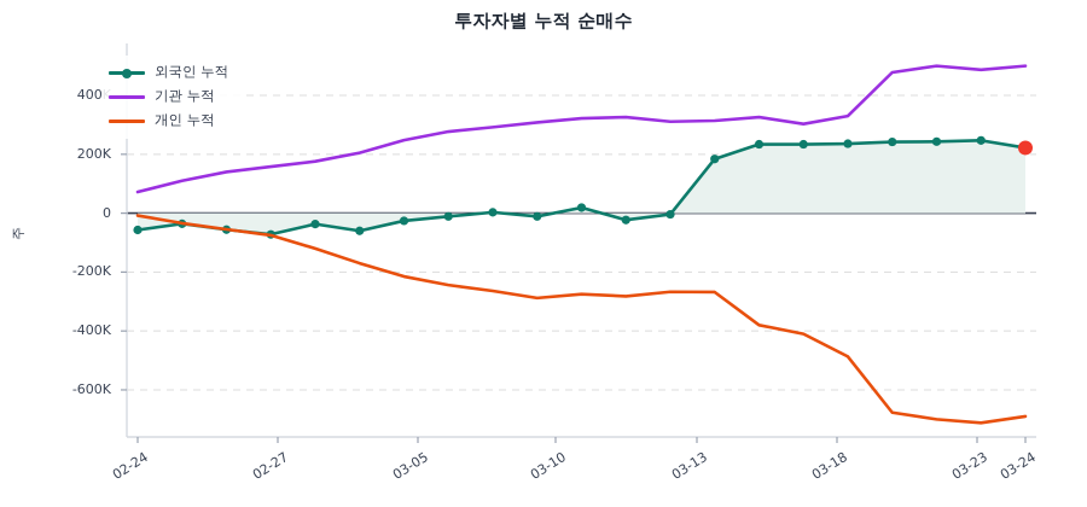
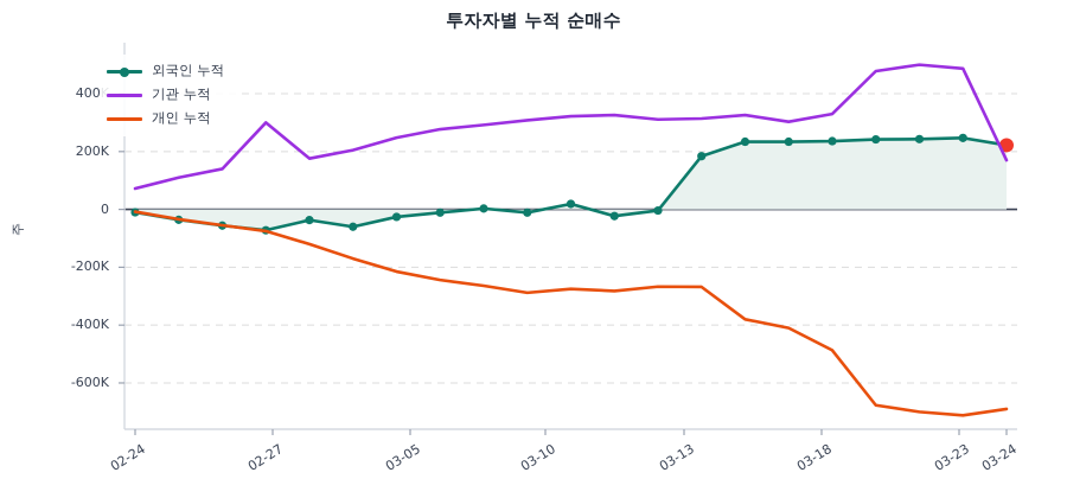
외국인 누적/02-24: -60K -> -10K
기관 누적/02-27: 160K -> 300K
기관 누적/03-24: 500K -> 170K
